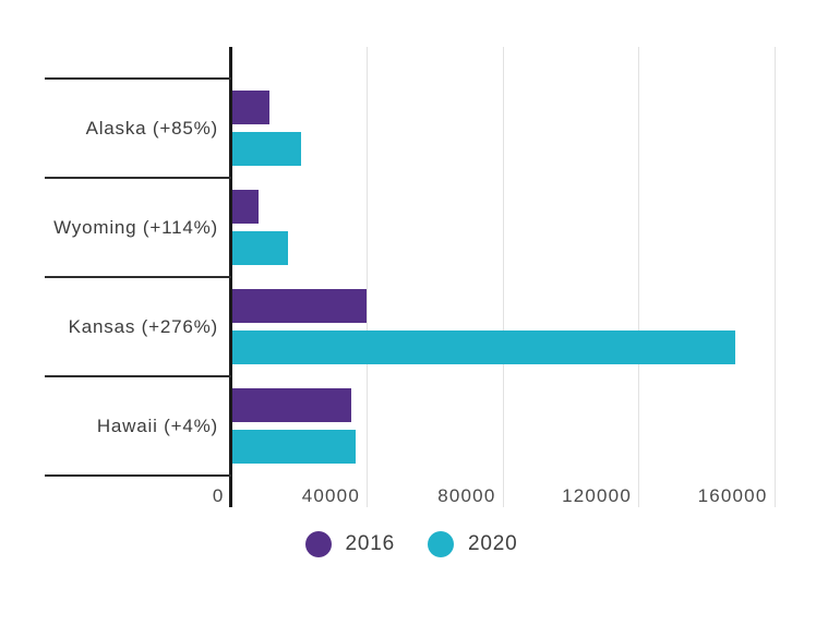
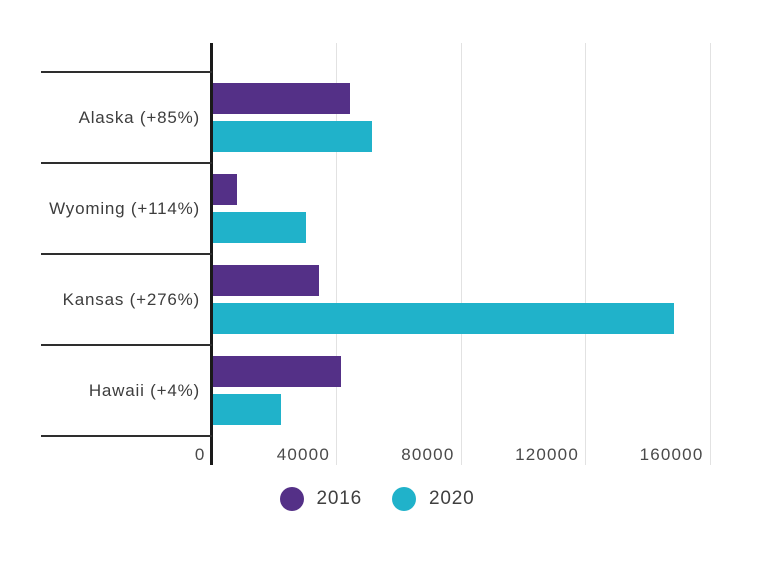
2016/Alaska (+85%): 11000 -> 44000
2020/Alaska (+85%): 20000 -> 51000
2020/Wyoming (+114%): 16000 -> 30000
2016/Kansas (+276%): 39000 -> 34000
2016/Hawaii (+4%): 35000 -> 41000
2020/Hawaii (+4%): 36000 -> 22000
